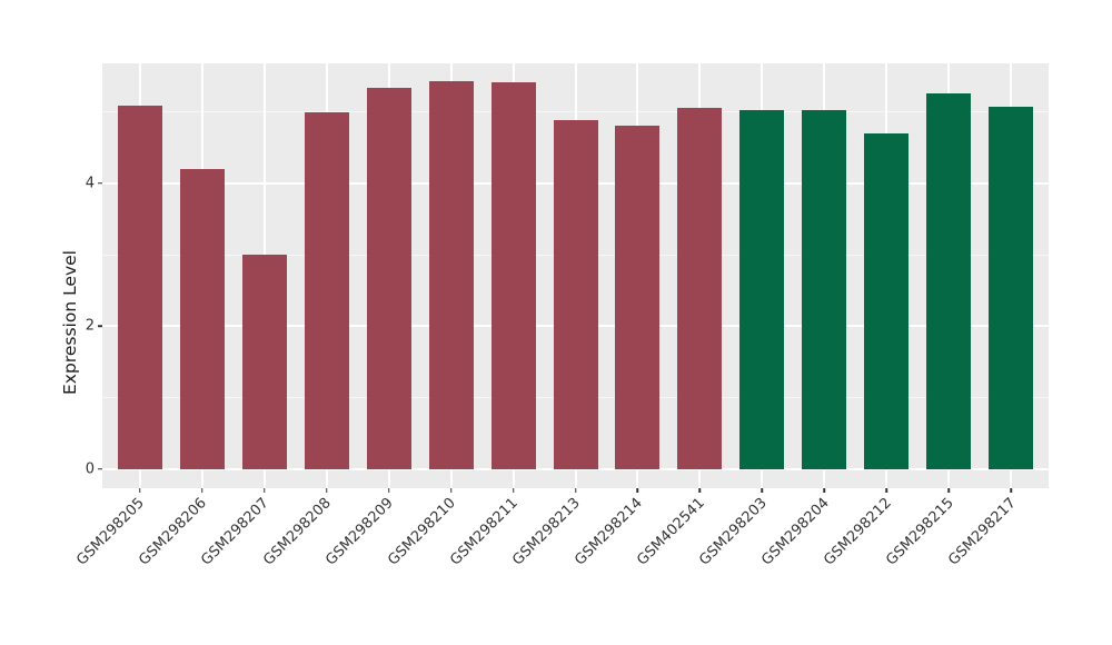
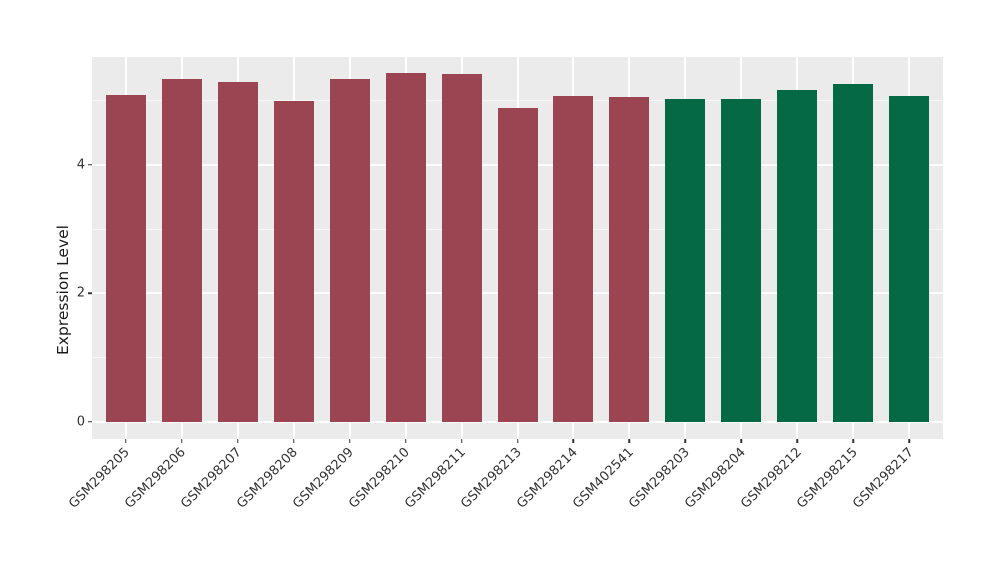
GSM298206: 4.2 -> 5.3
GSM298207: 3.0 -> 5.3
GSM298214: 4.8 -> 5.1
GSM298212: 4.7 -> 5.2
